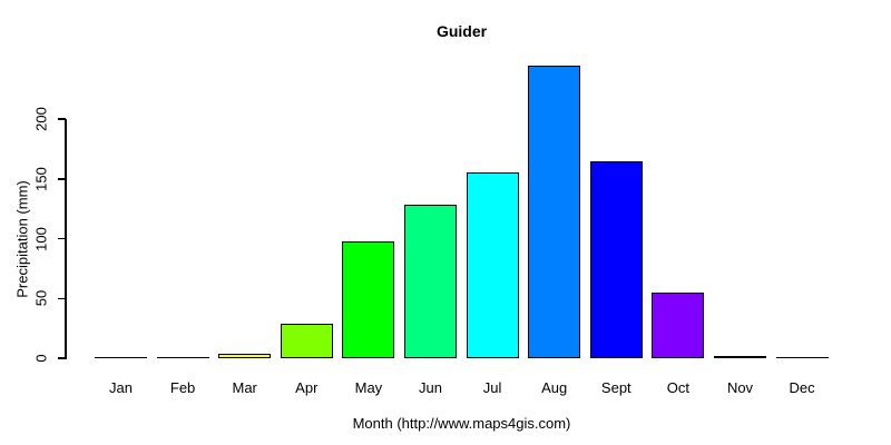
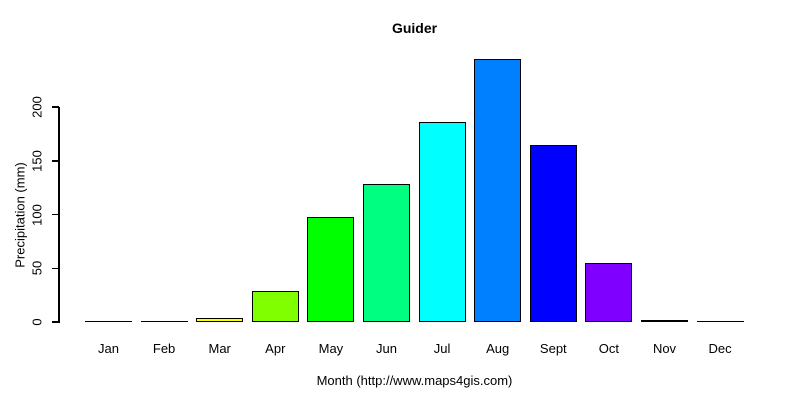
Jul: 155 -> 186
